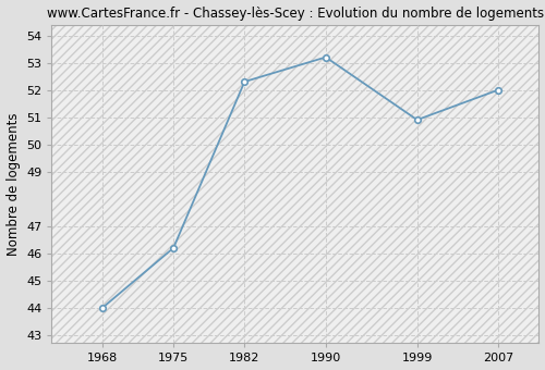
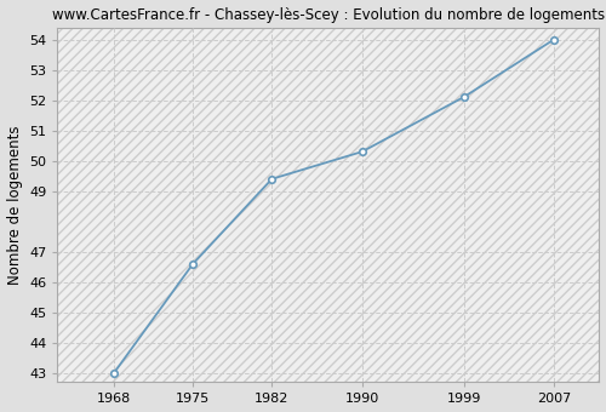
1968: 44.0 -> 43.0
1975: 46.2 -> 46.6
1982: 52.3 -> 49.4
1990: 53.2 -> 50.3
1999: 50.9 -> 52.1
2007: 52.0 -> 54.0
